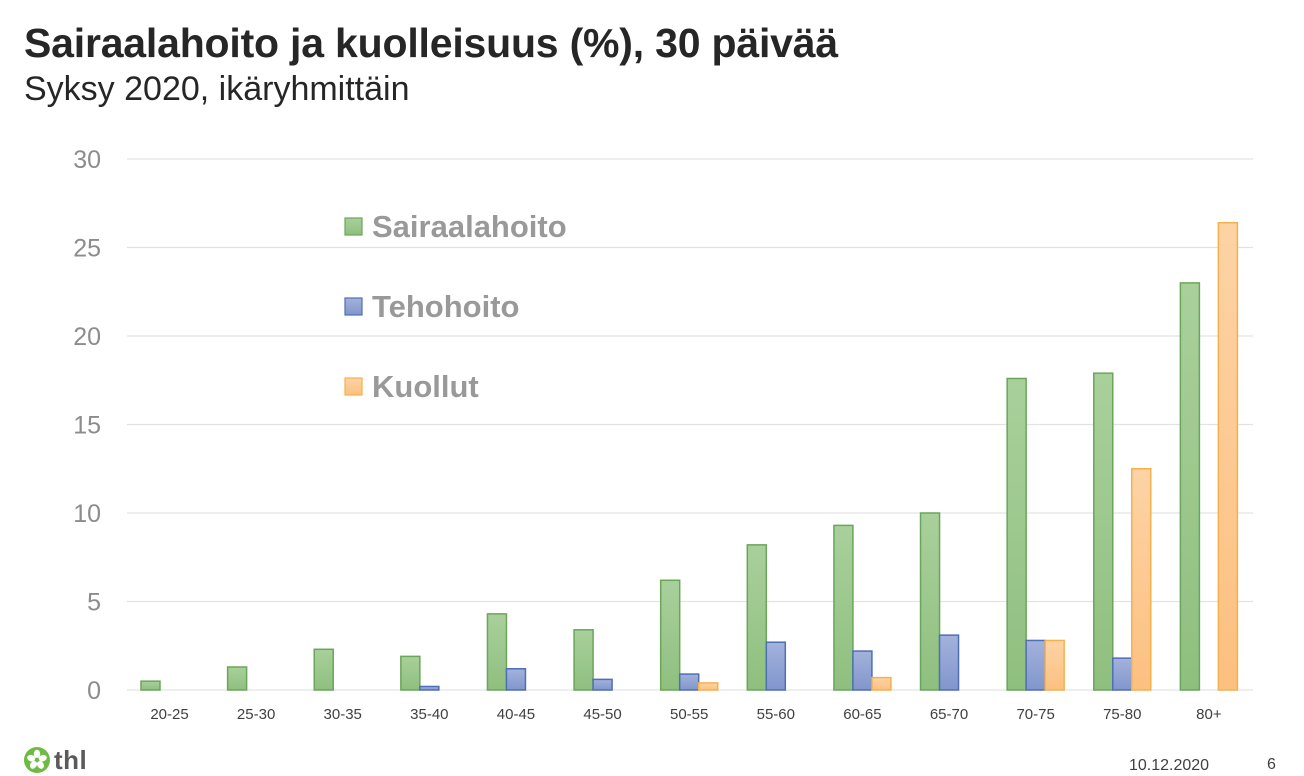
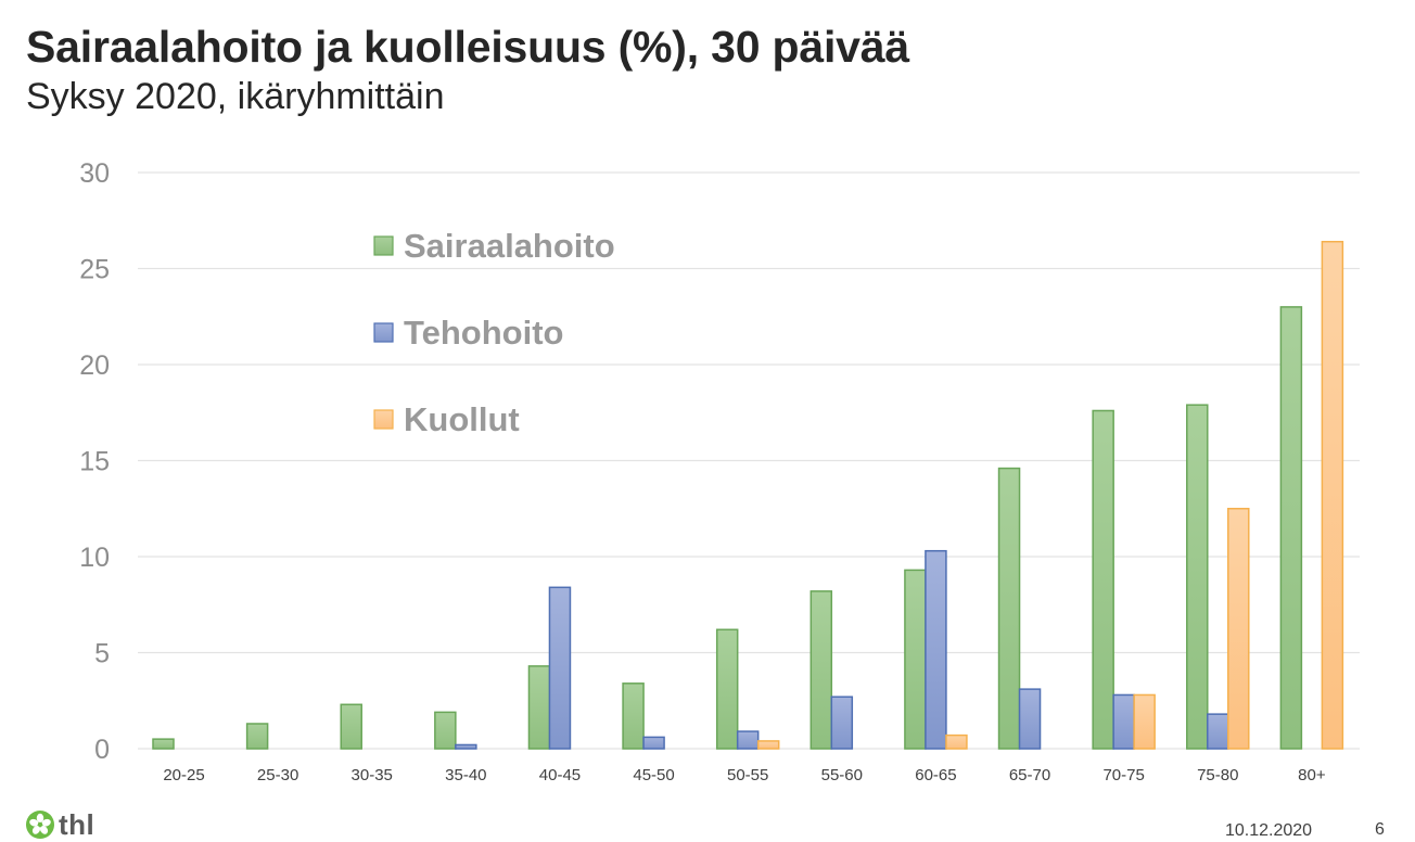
Tehohoito/40-45: 1.2 -> 8.4
Tehohoito/60-65: 2.2 -> 10.3
Sairaalahoito/65-70: 10.0 -> 14.6
